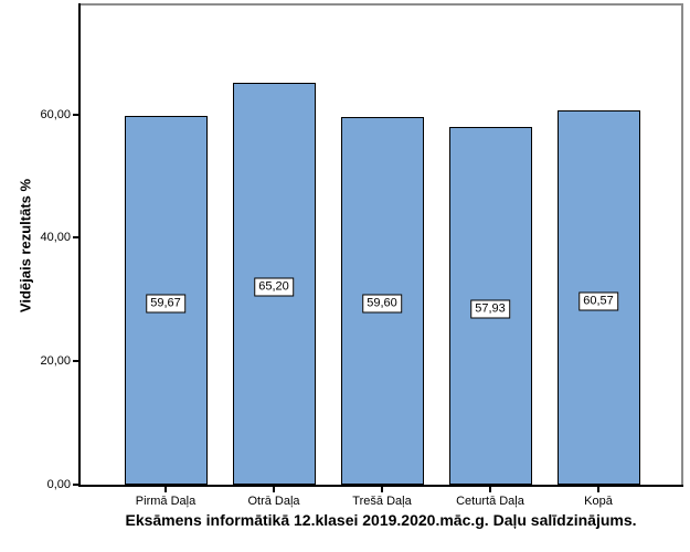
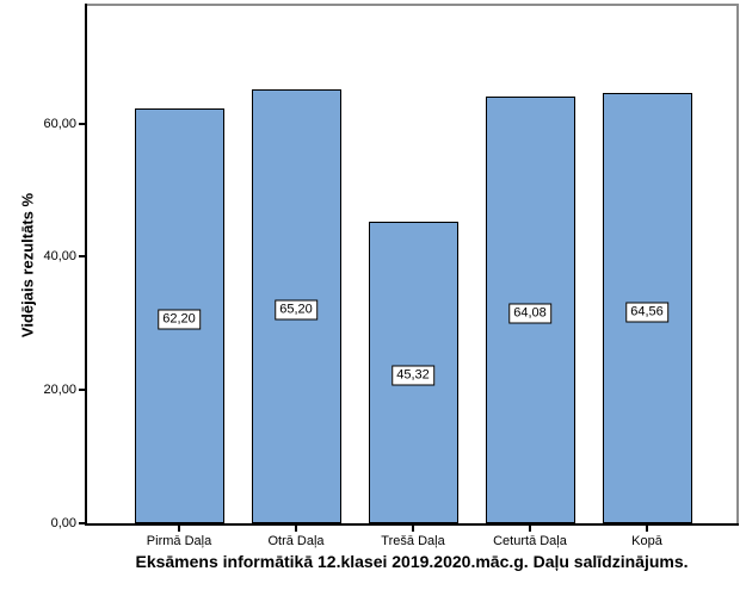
Pirmā Daļa: 59,67 -> 62,20
Trešā Daļa: 59,60 -> 45,32
Ceturtā Daļa: 57,93 -> 64,08
Kopā: 60,57 -> 64,56
